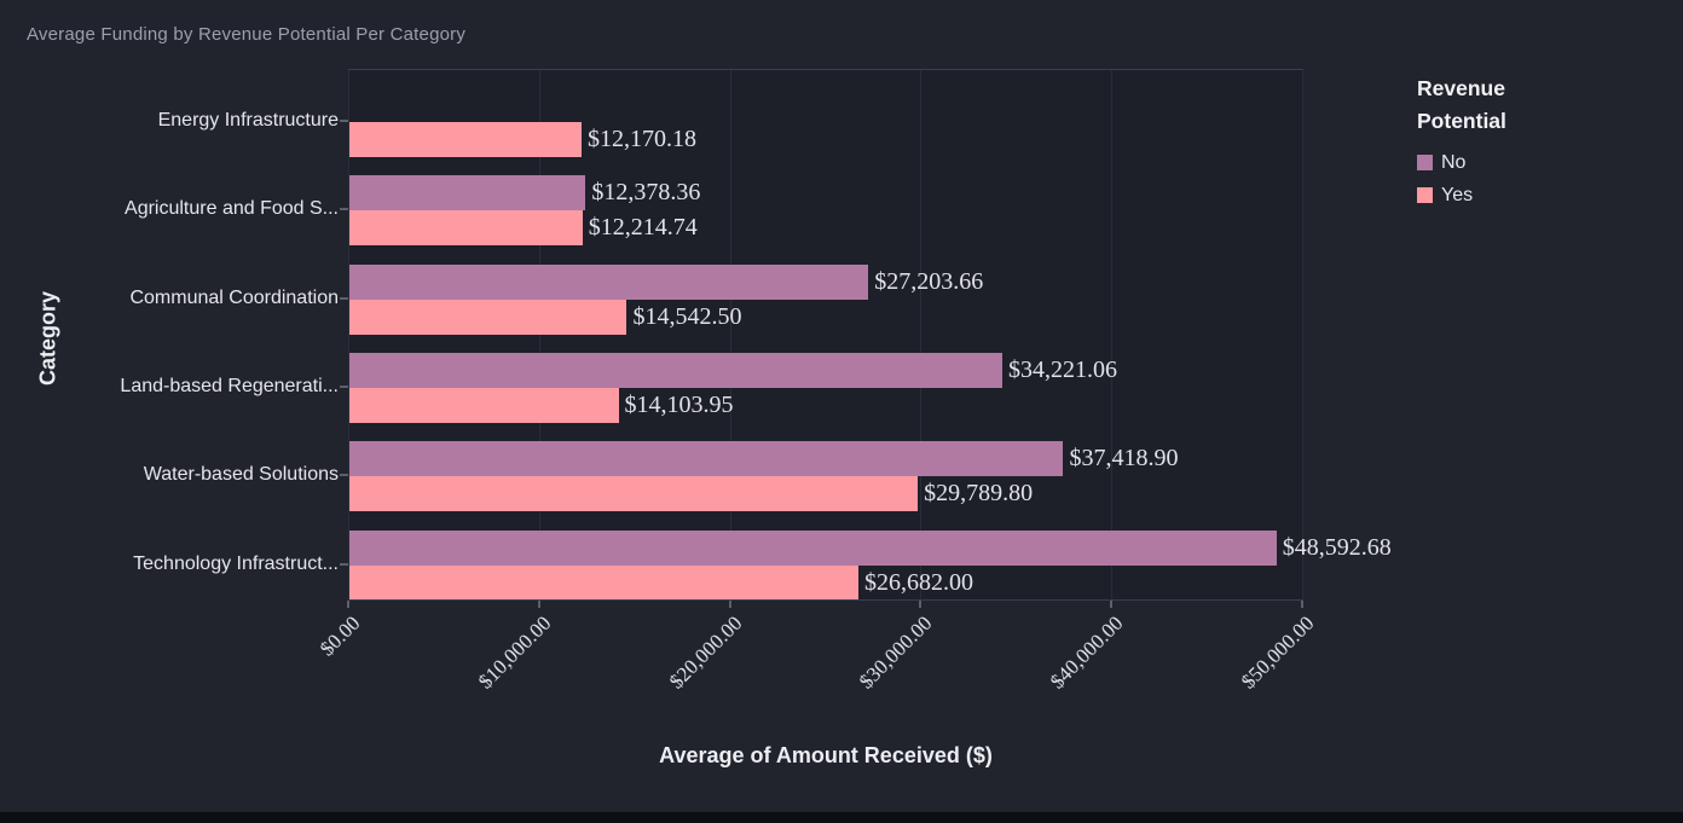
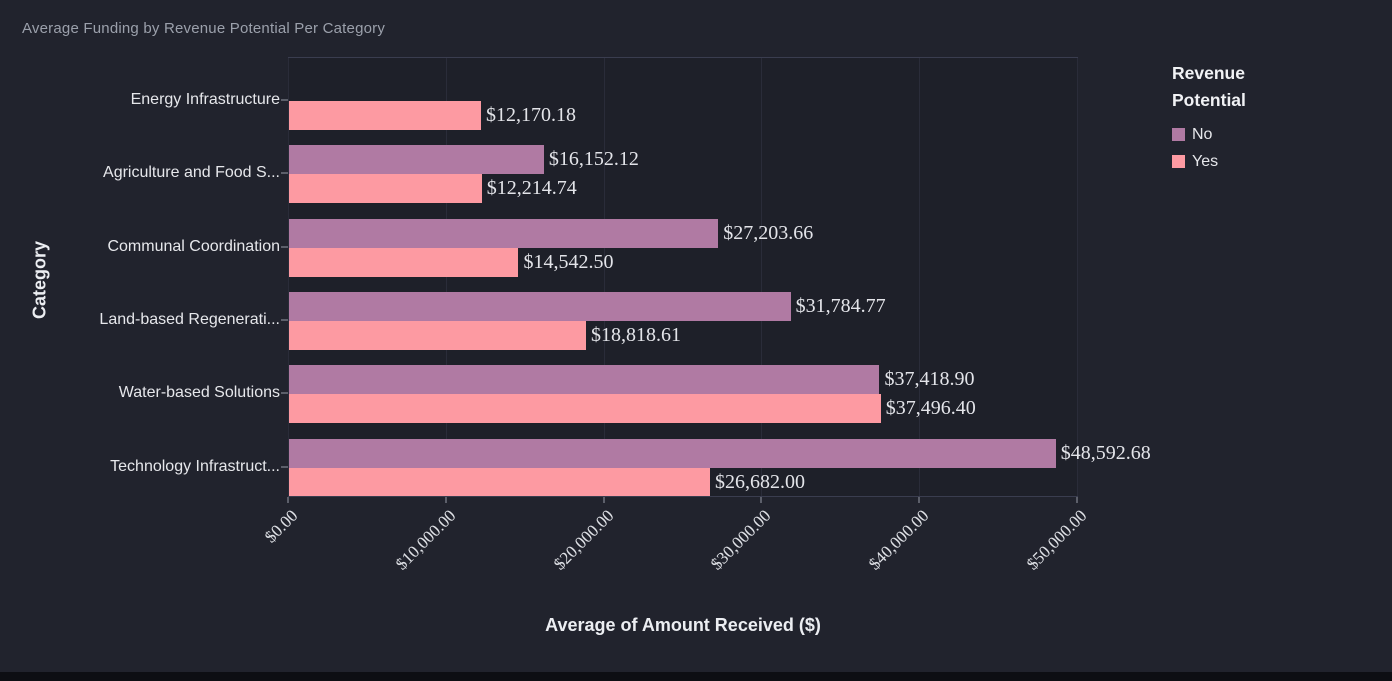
No/Agriculture and Food S...: $12,378.36 -> $16,152.12
No/Land-based Regenerati...: $34,221.06 -> $31,784.77
Yes/Land-based Regenerati...: $14,103.95 -> $18,818.61
Yes/Water-based Solutions: $29,789.80 -> $37,496.40
